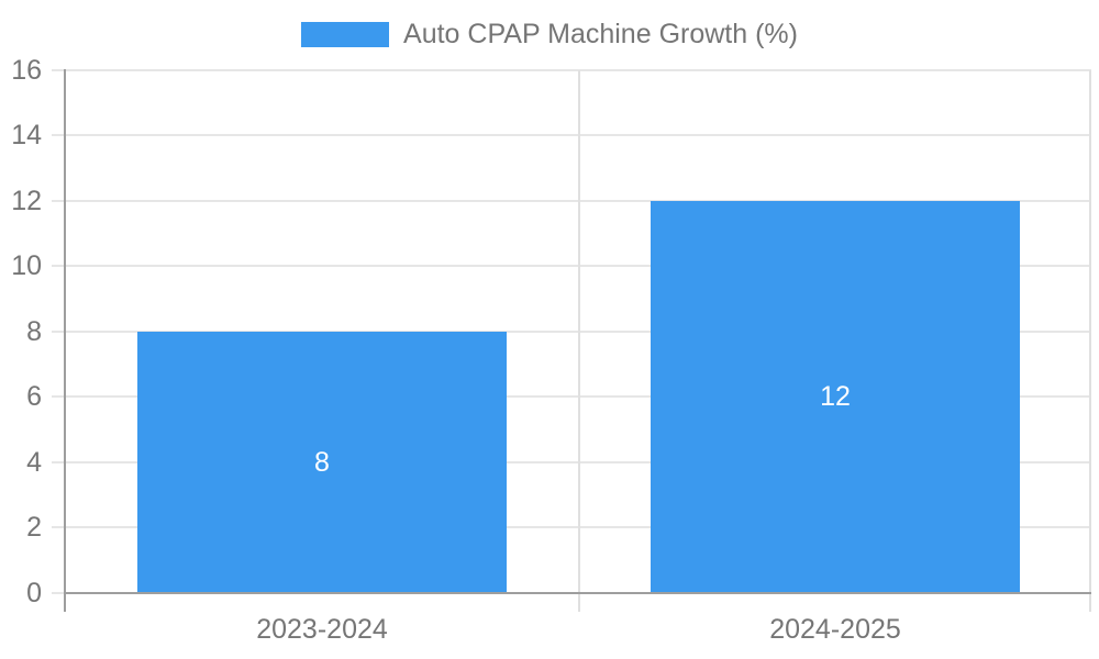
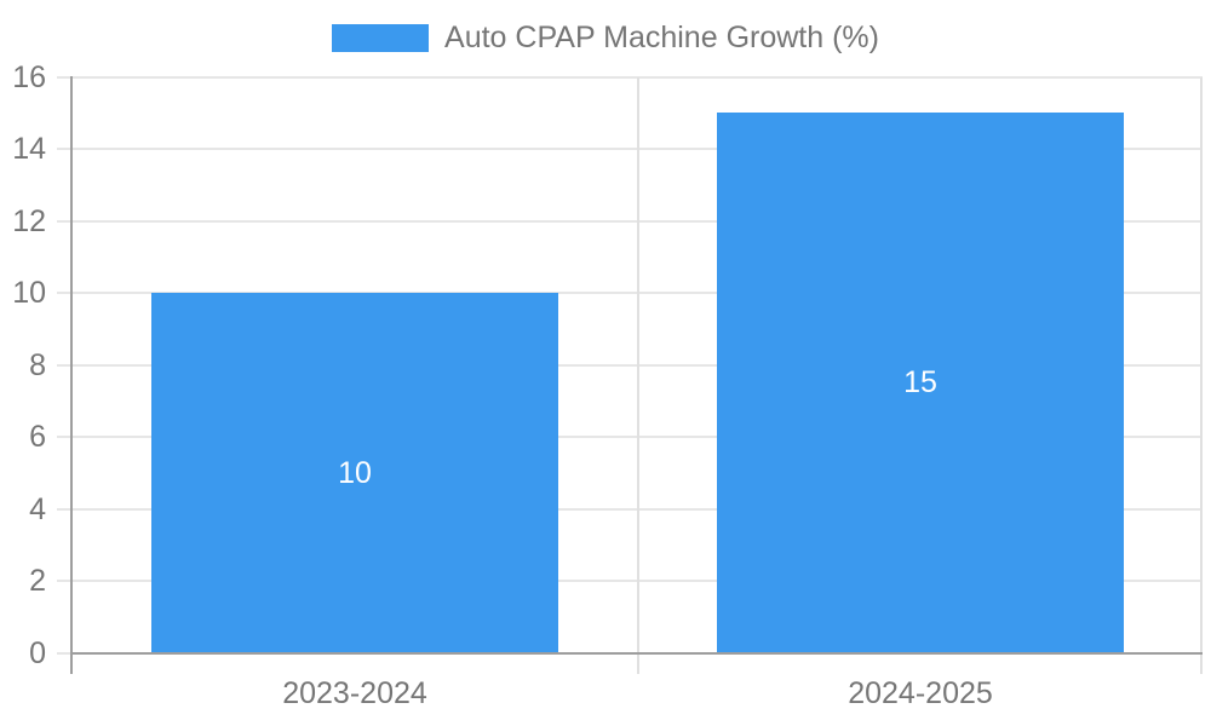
2023-2024: 8 -> 10
2024-2025: 12 -> 15
